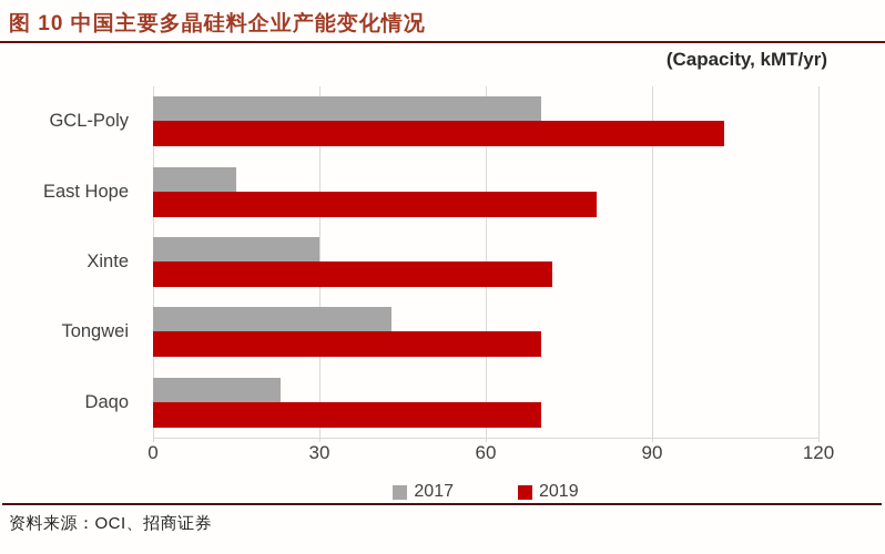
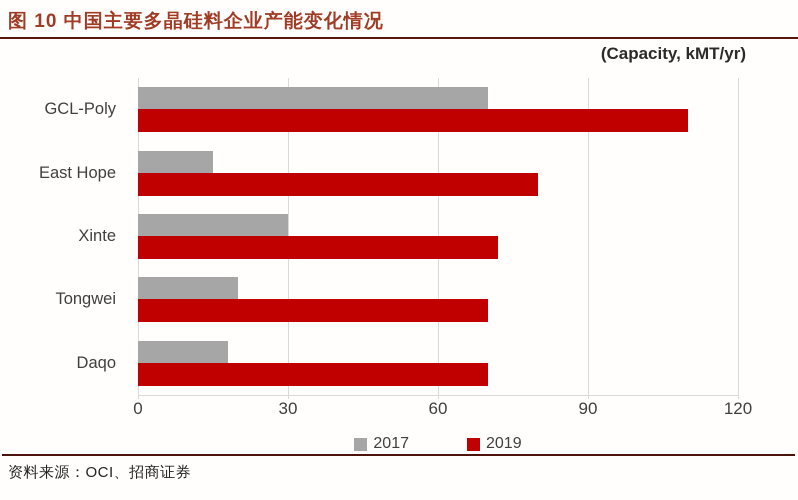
2019/GCL-Poly: 103 -> 110
2017/Tongwei: 43 -> 20
2017/Daqo: 23 -> 18
